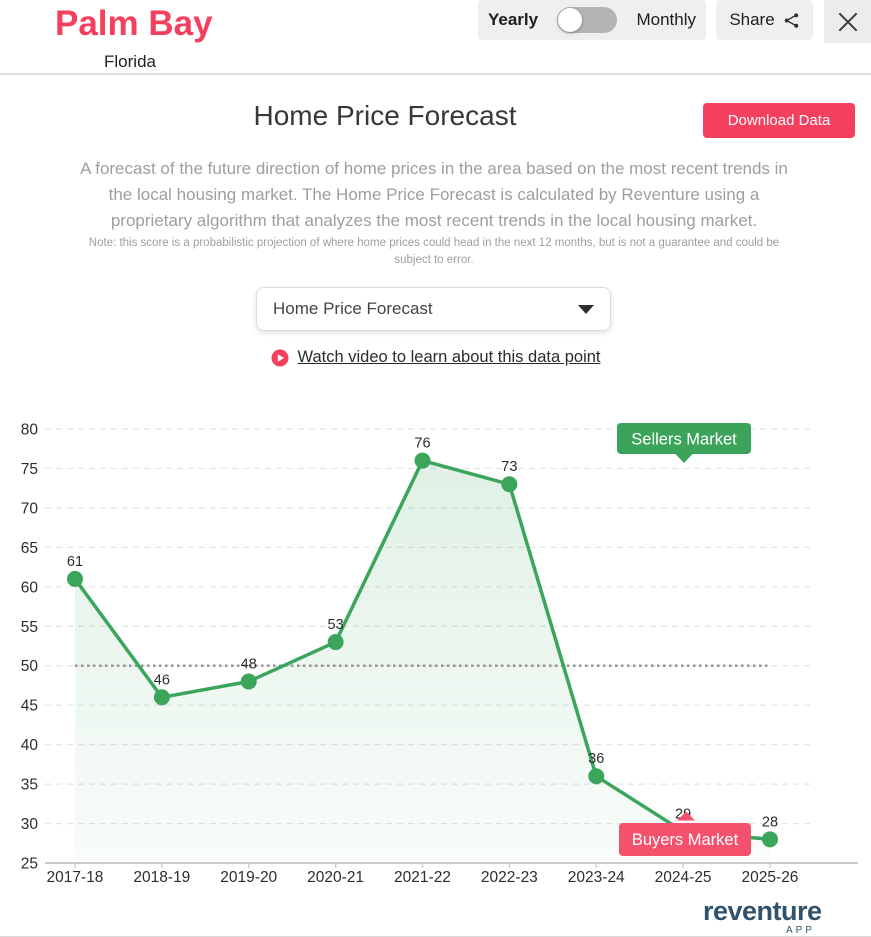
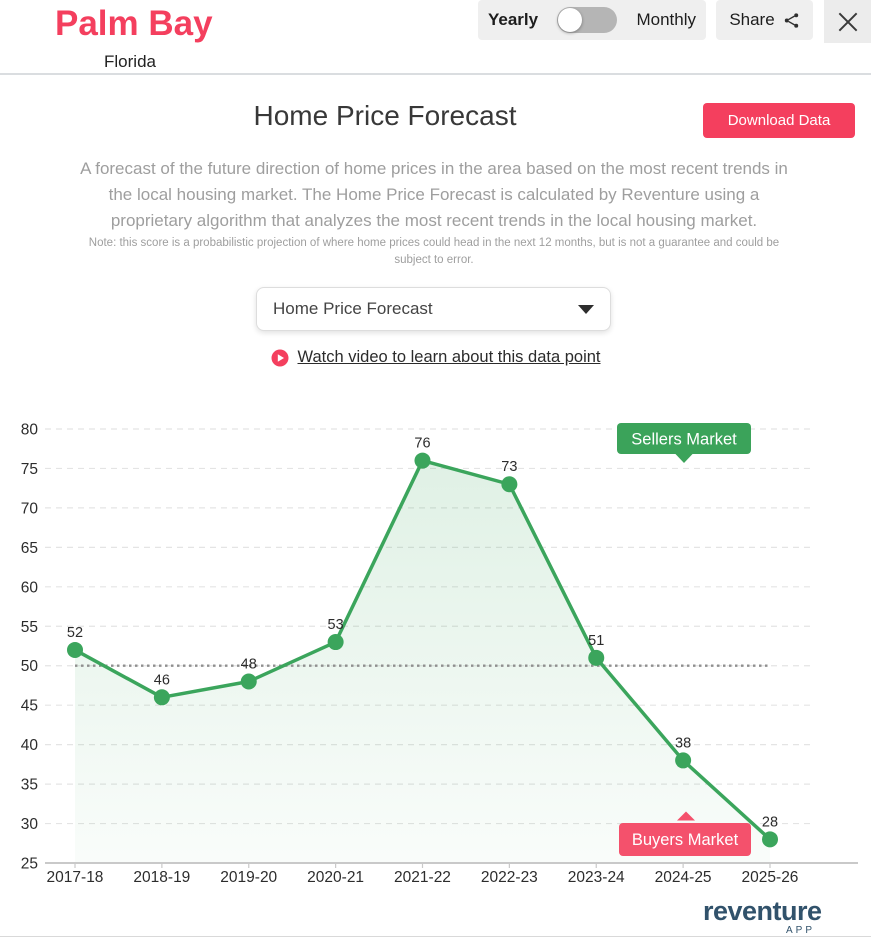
2017-18: 61 -> 52
2023-24: 36 -> 51
2024-25: 29 -> 38
